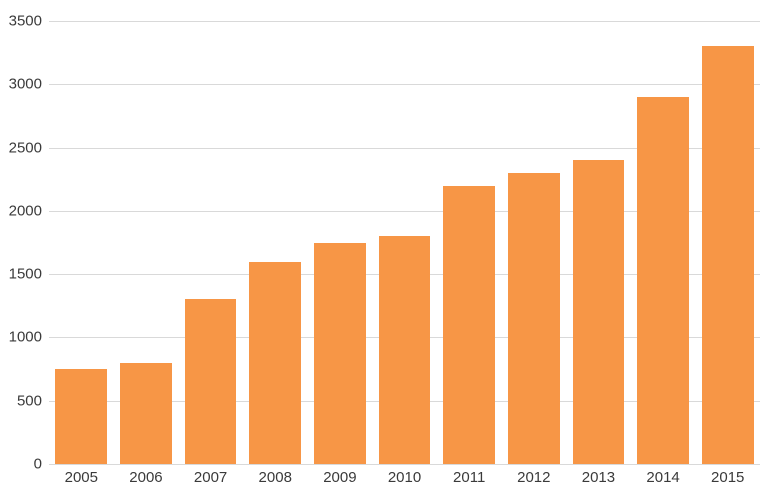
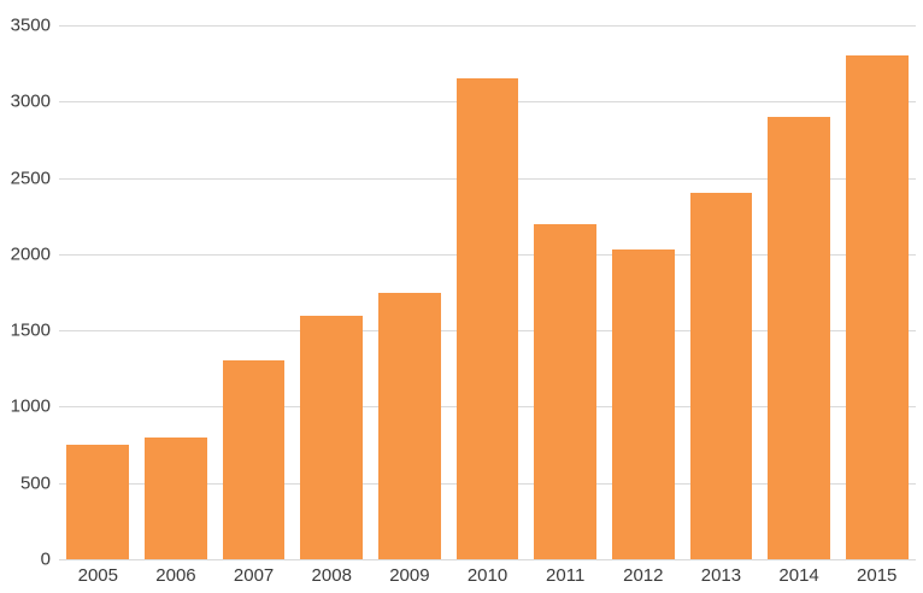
2010: 1800 -> 3150
2012: 2300 -> 2030
